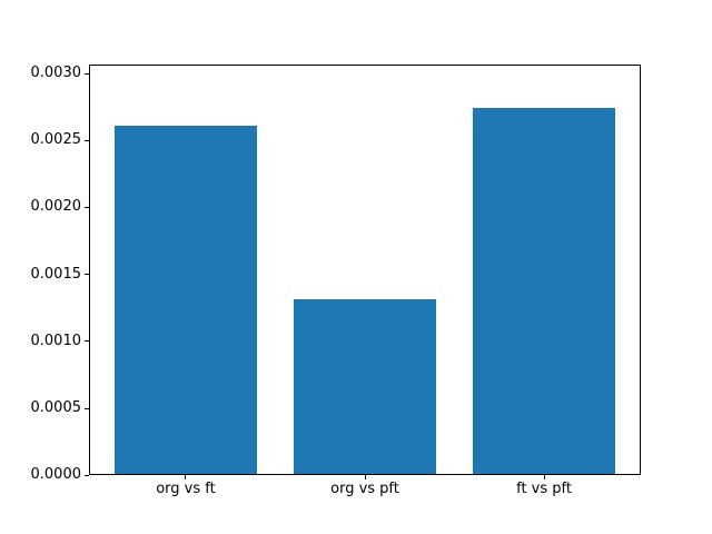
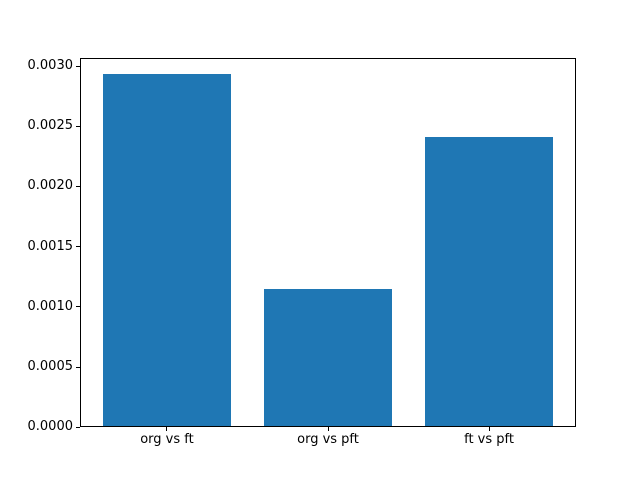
org vs ft: 0.00261 -> 0.00293
org vs pft: 0.00131 -> 0.00115
ft vs pft: 0.00274 -> 0.00241
